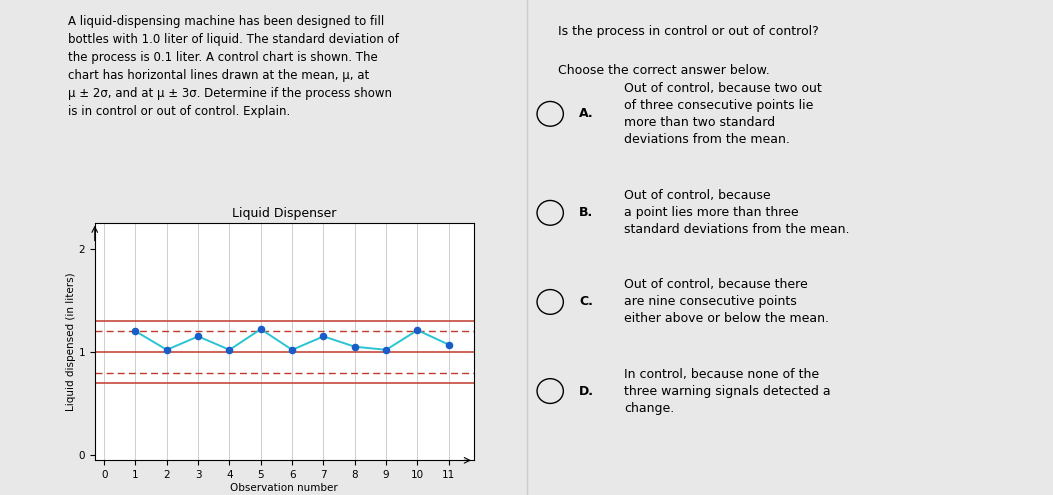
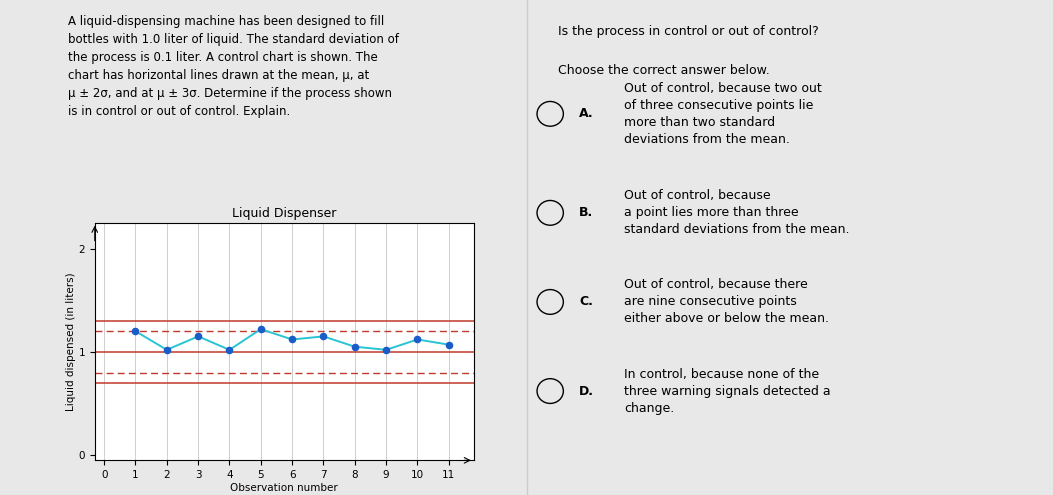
6: 1.02 -> 1.12
10: 1.21 -> 1.12
